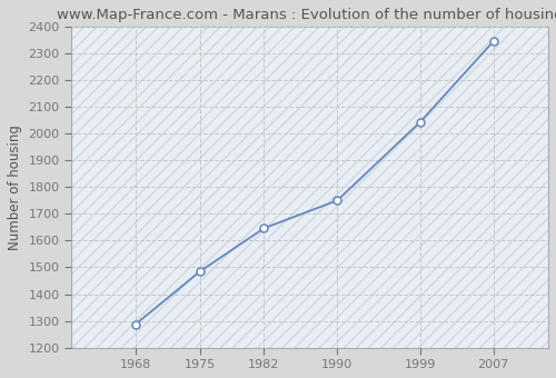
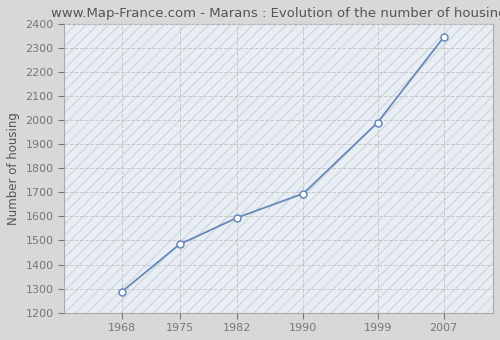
1982: 1646 -> 1595
1990: 1750 -> 1695
1999: 2042 -> 1990
